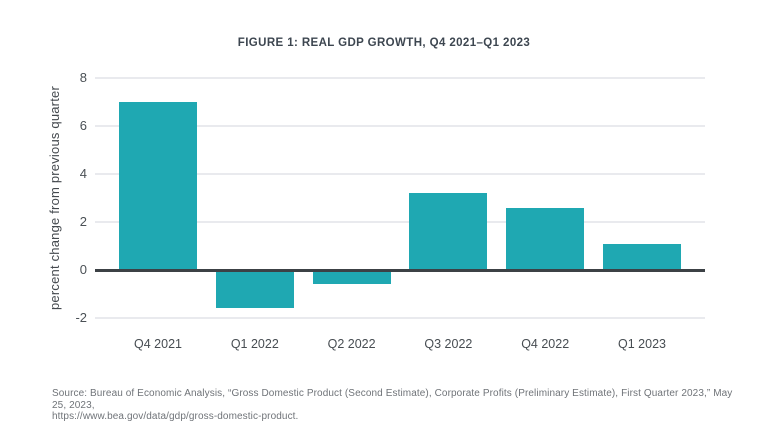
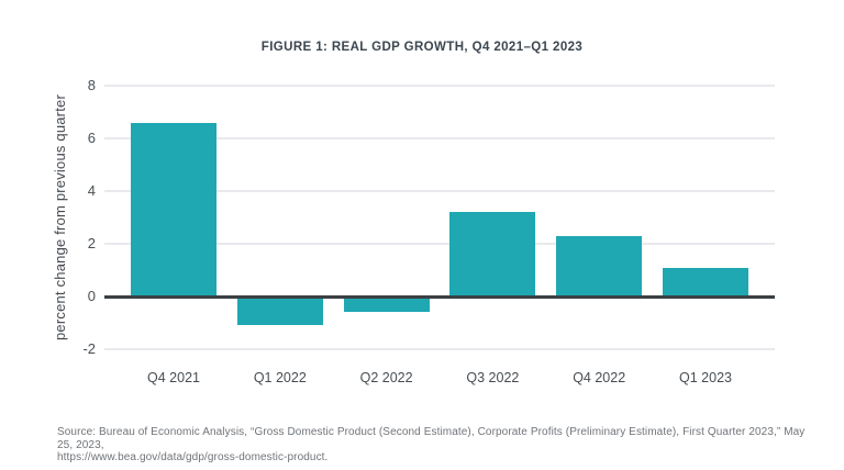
Q4 2021: 7.0 -> 6.6
Q1 2022: -1.6 -> -1.1
Q4 2022: 2.6 -> 2.3
